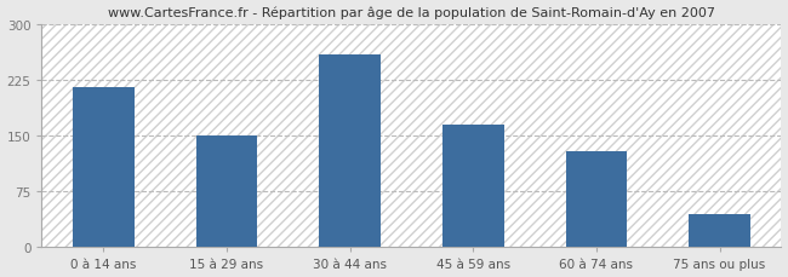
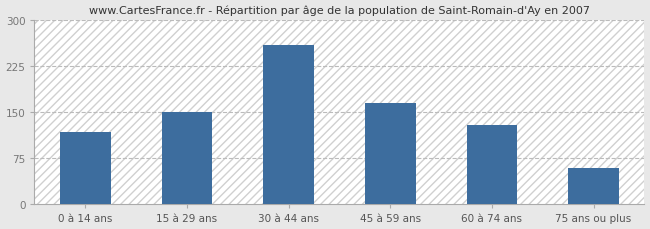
0 à 14 ans: 215 -> 118
75 ans ou plus: 45 -> 60
